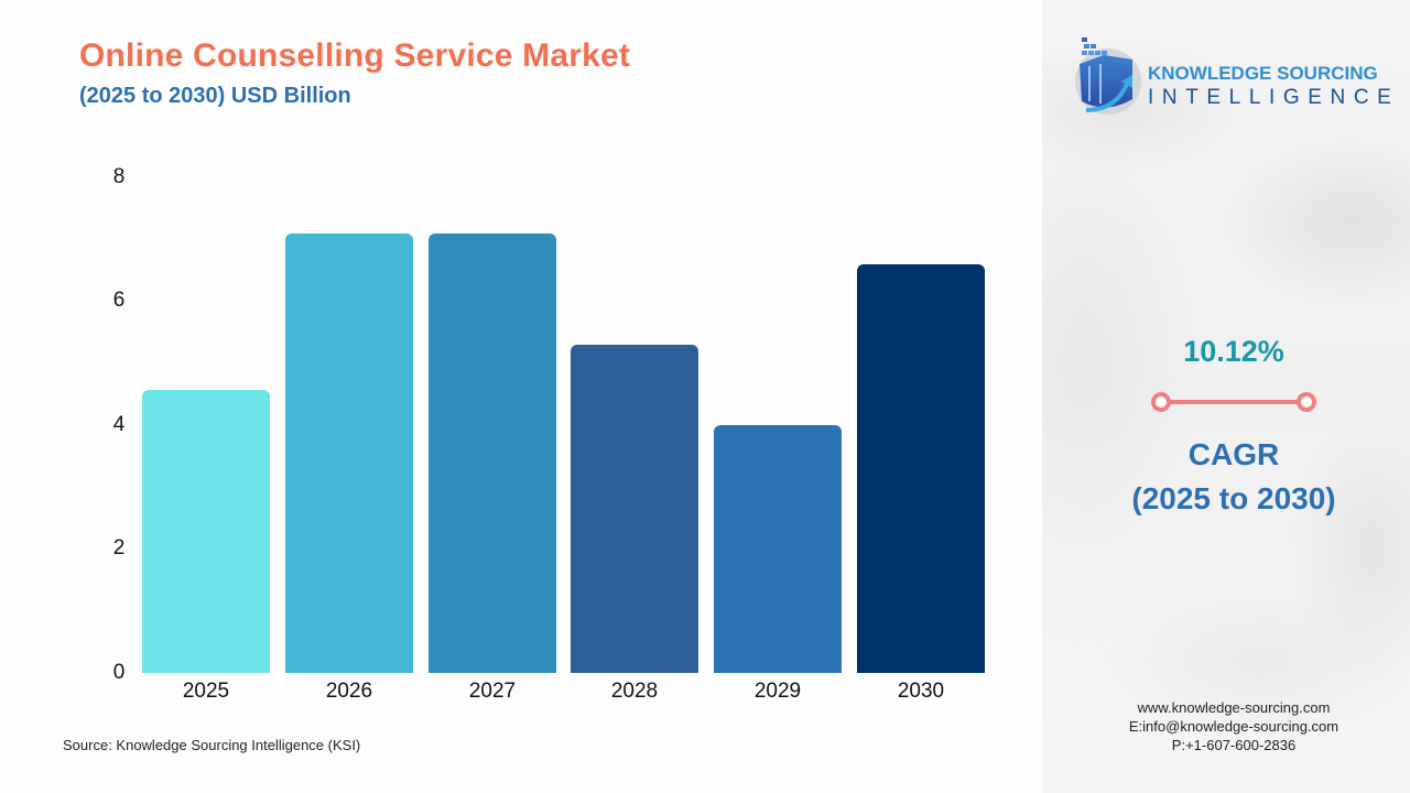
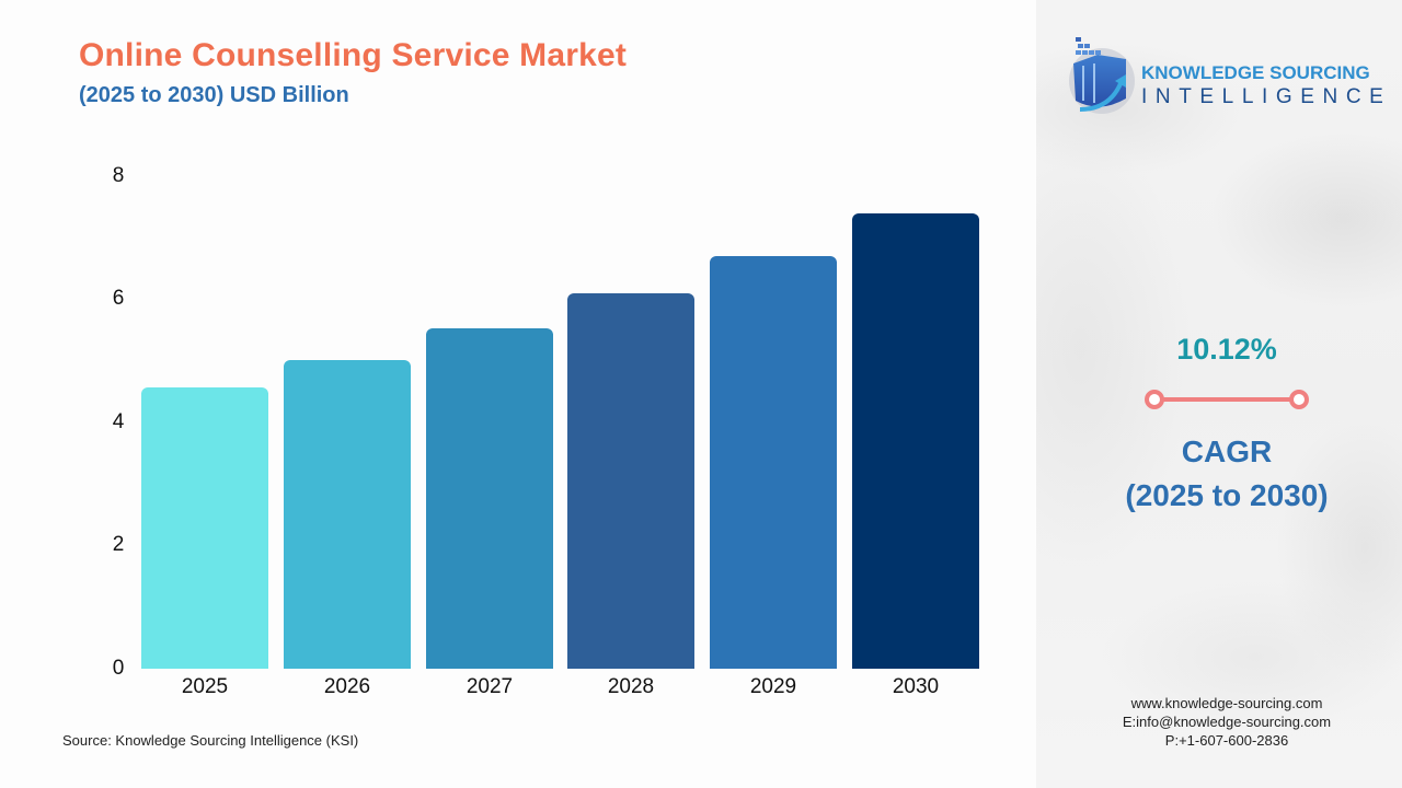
2026: 7.1 -> 5.0
2027: 7.1 -> 5.5
2028: 5.3 -> 6.1
2029: 4.0 -> 6.7
2030: 6.6 -> 7.4
